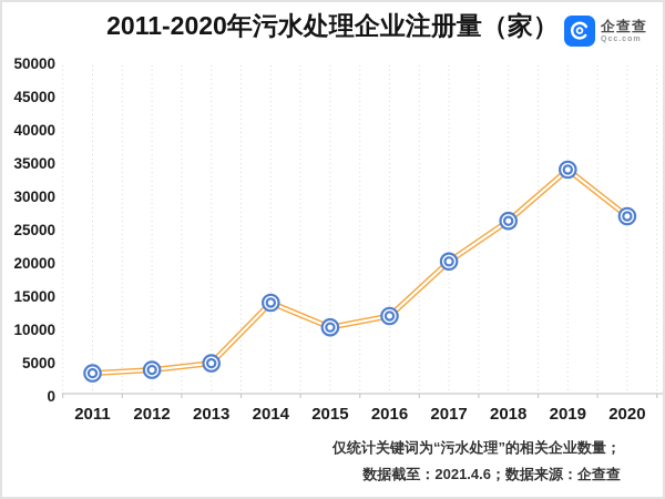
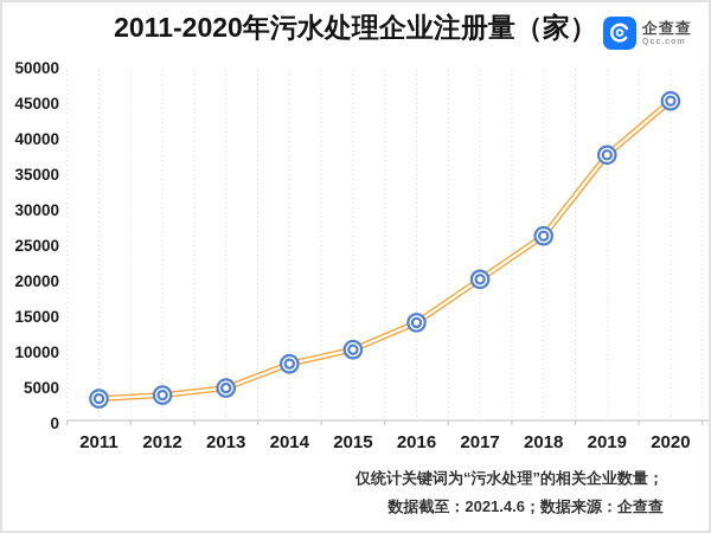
2014: 14000 -> 8000
2016: 12000 -> 14000
2019: 34000 -> 38000
2020: 27000 -> 45000
